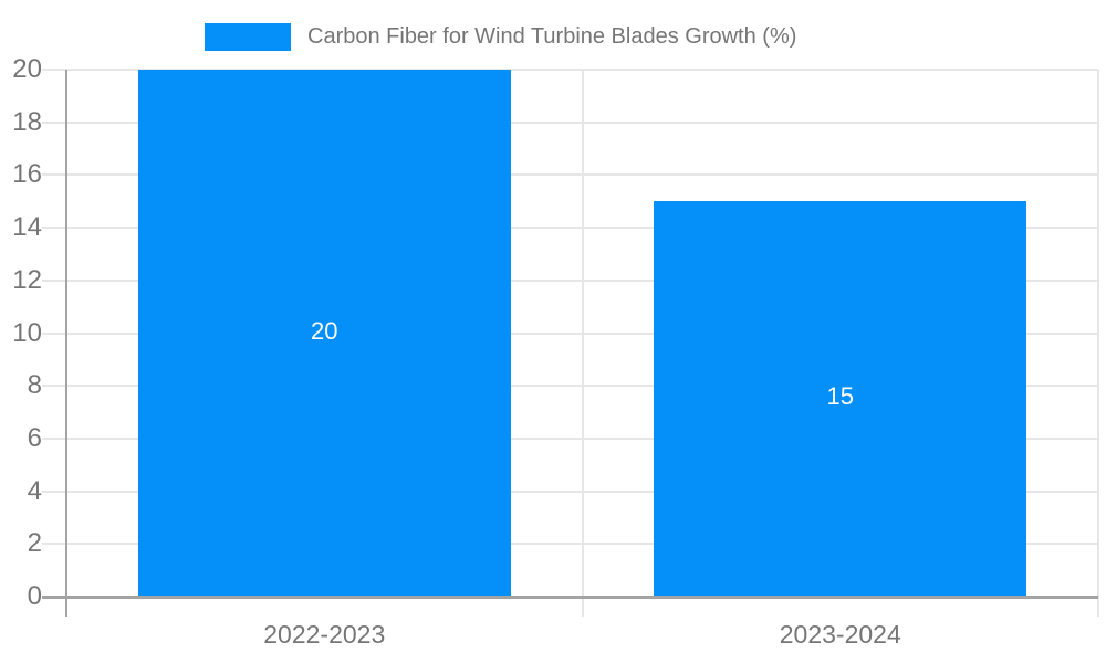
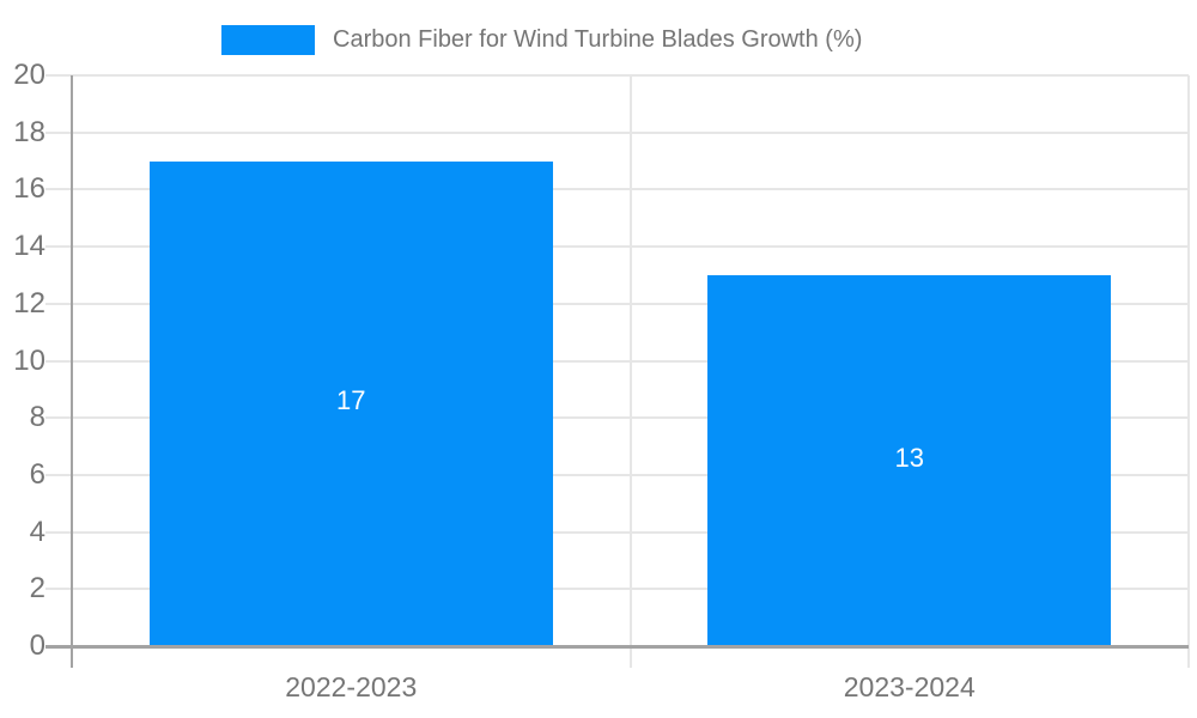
2022-2023: 20 -> 17
2023-2024: 15 -> 13
